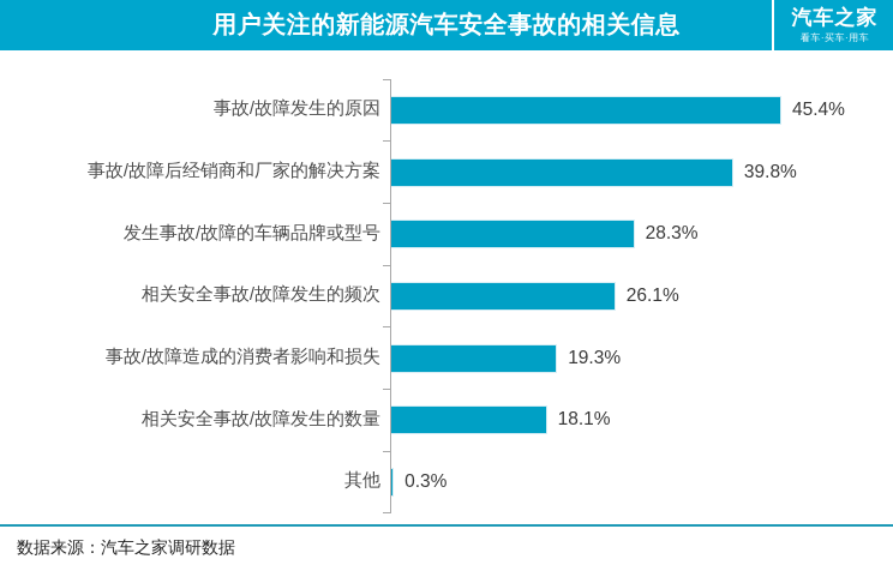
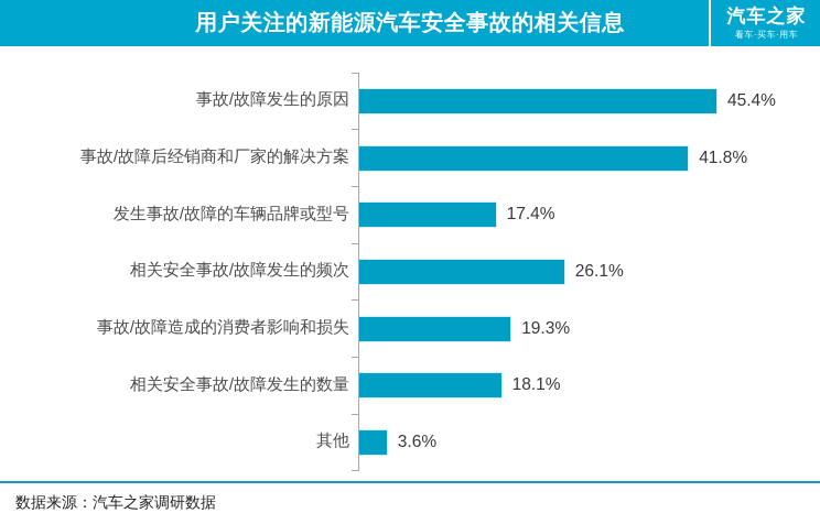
事故/故障后经销商和厂家的解决方案: 39.8% -> 41.8%
发生事故/故障的车辆品牌或型号: 28.3% -> 17.4%
其他: 0.3% -> 3.6%
